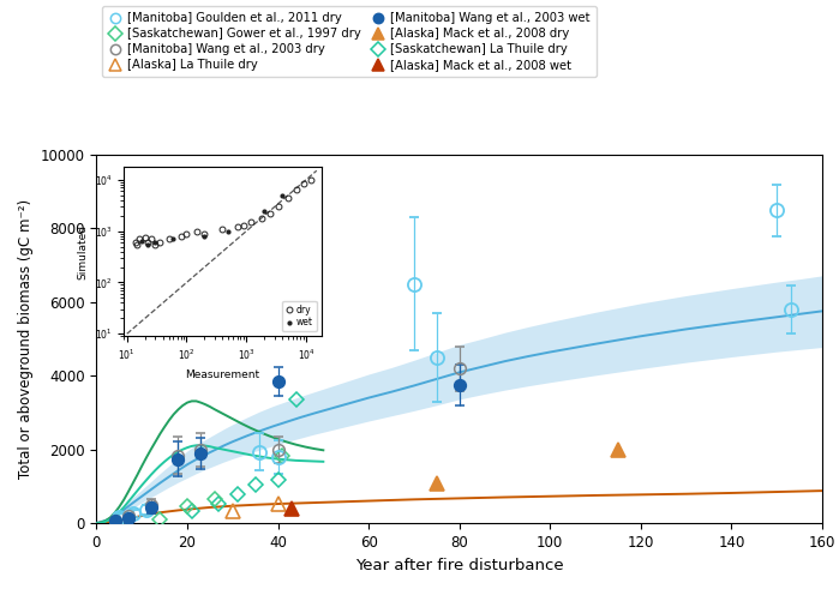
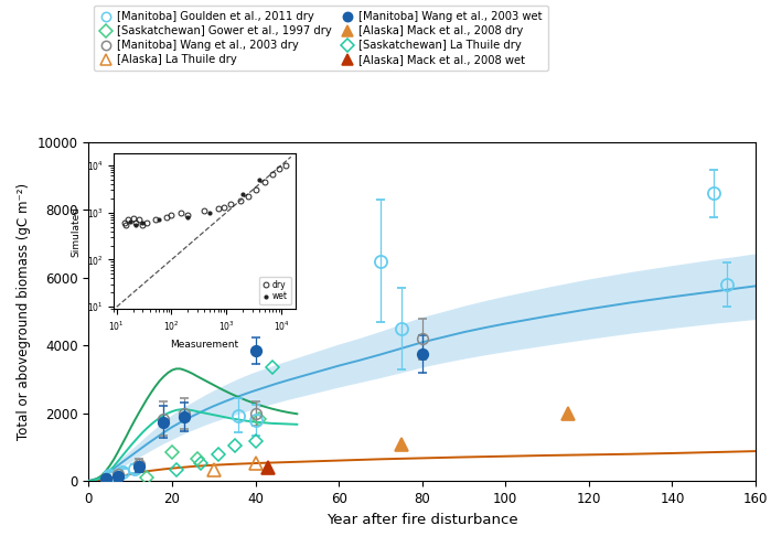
[Saskatchewan] Gower et al., 1997 dry/20: 460 -> 850
